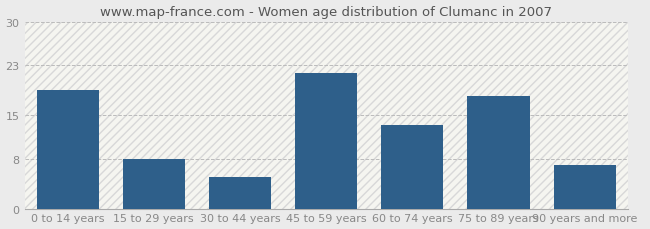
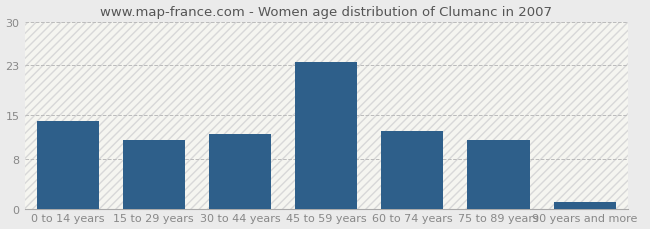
0 to 14 years: 19.0 -> 14.0
15 to 29 years: 8.0 -> 11.0
30 to 44 years: 5.0 -> 12.0
45 to 59 years: 21.8 -> 23.5
60 to 74 years: 13.4 -> 12.5
75 to 89 years: 18.0 -> 11.0
90 years and more: 7.0 -> 1.0
